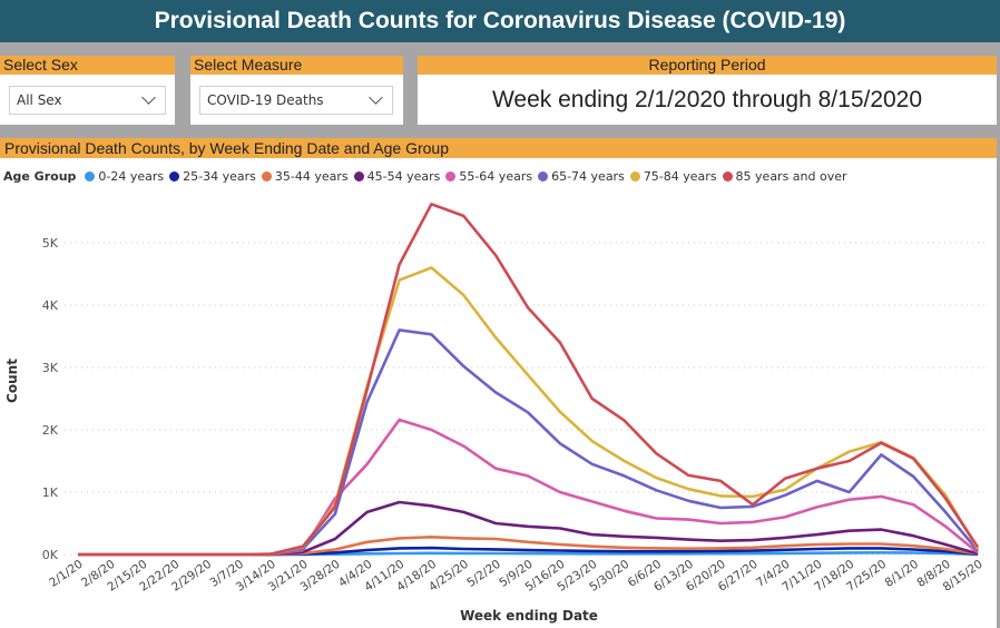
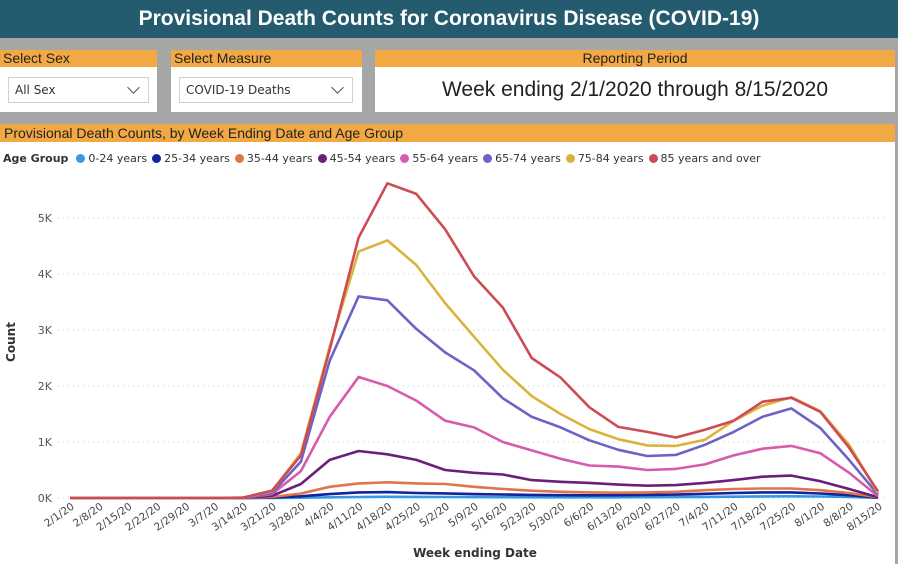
55-64 years/3/28/20: 0.9K -> 0.5K
85 years and over/6/27/20: 0.8K -> 1.1K
65-74 years/7/18/20: 1.0K -> 1.4K
85 years and over/7/18/20: 1.5K -> 1.7K
